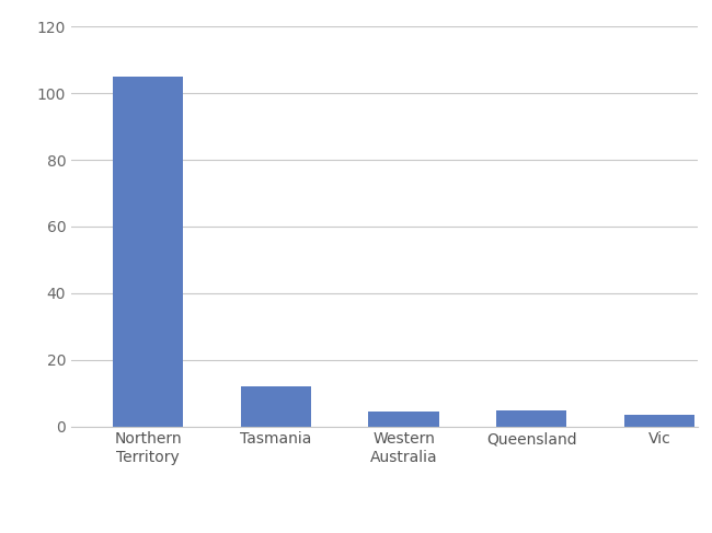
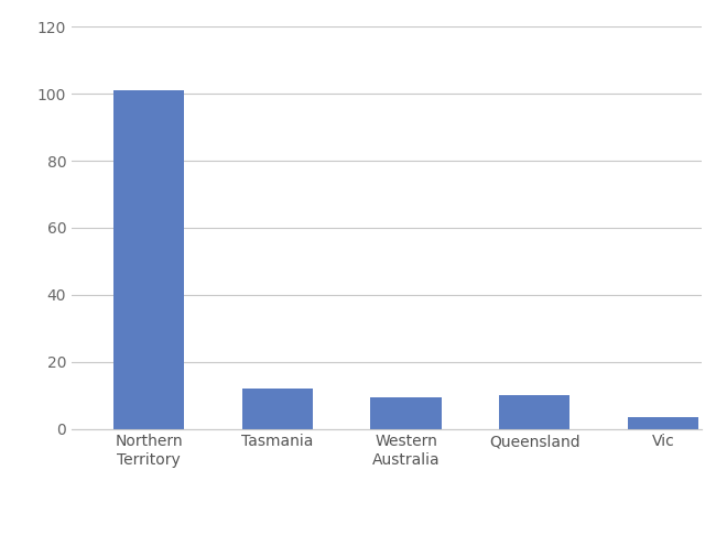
Northern Territory: 105.0 -> 101.0
Western Australia: 4.5 -> 9.5
Queensland: 4.8 -> 10.0
